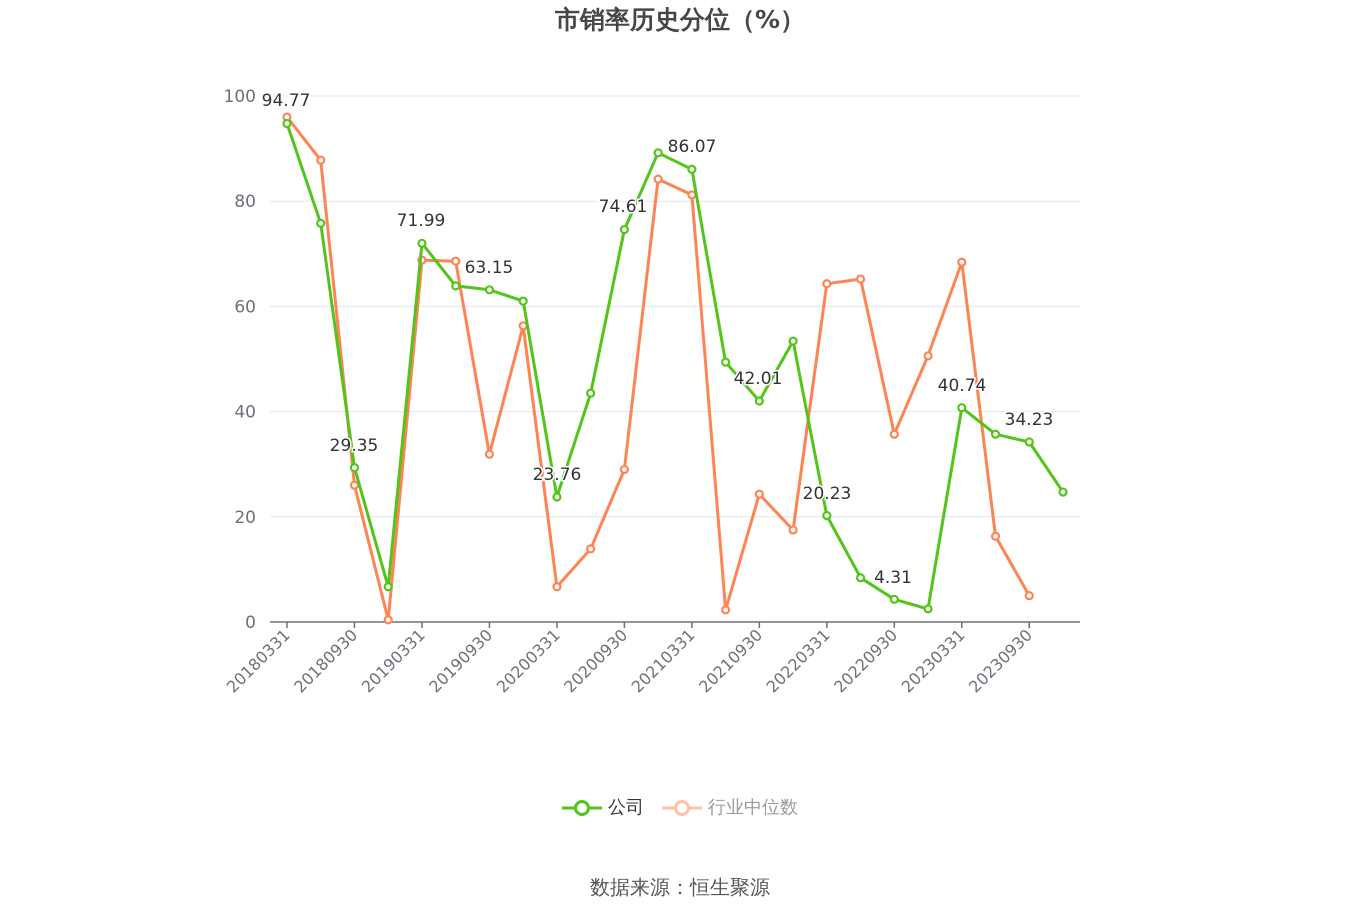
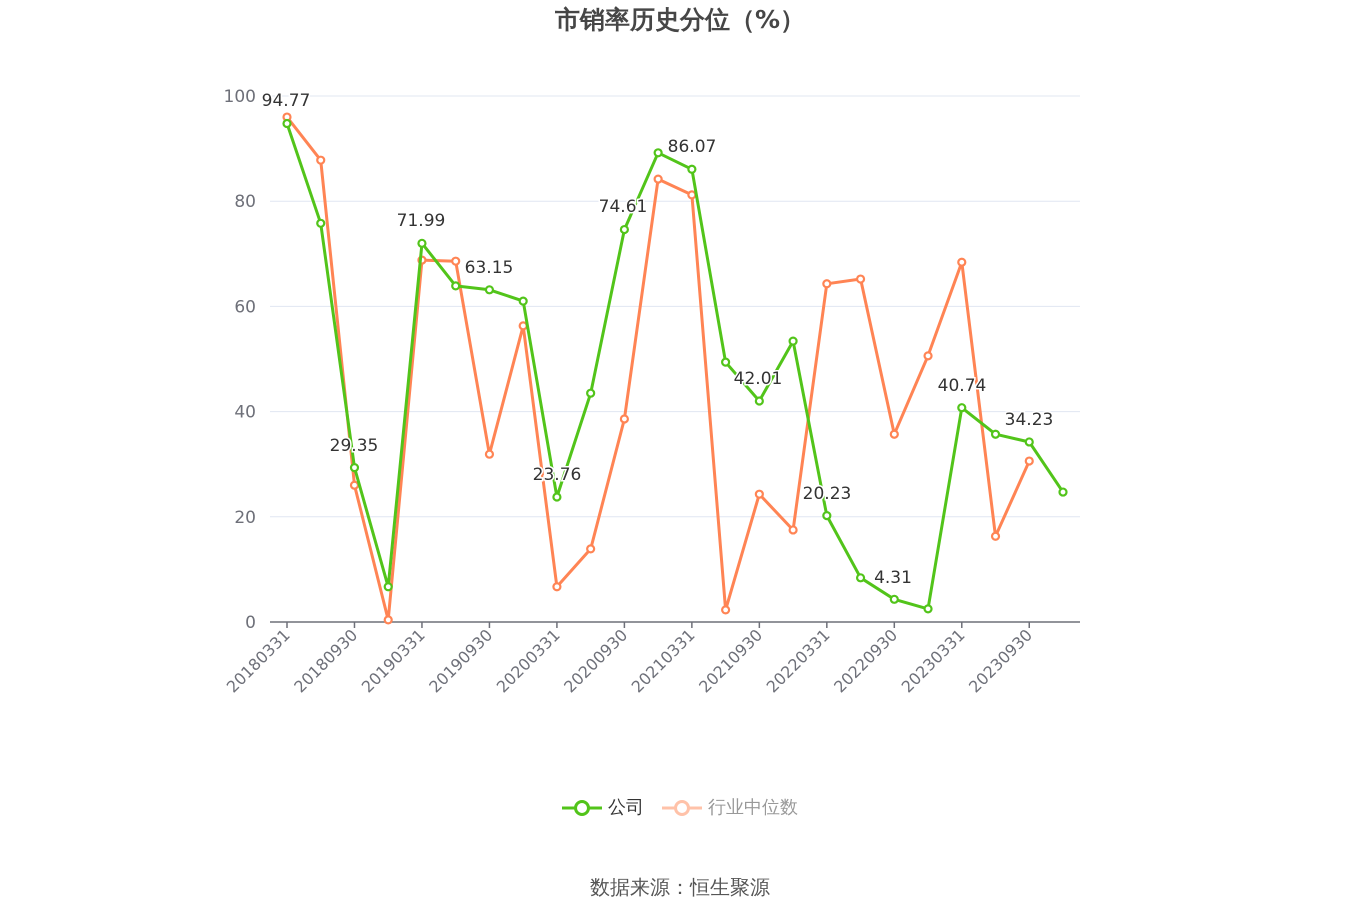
行业中位数/20200930: 29 -> 39
行业中位数/20230930: 5 -> 31
